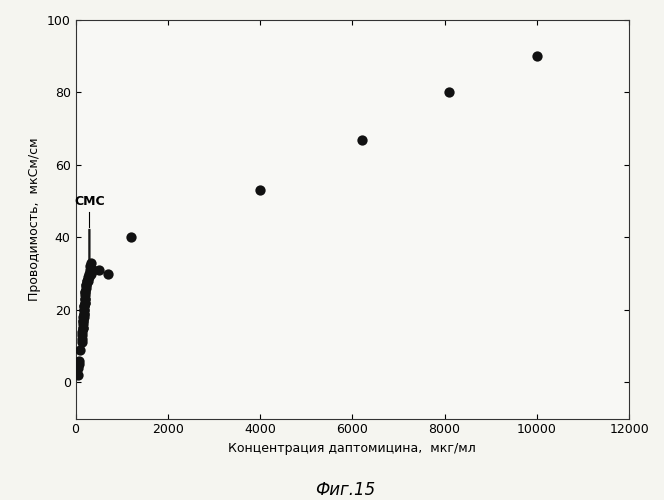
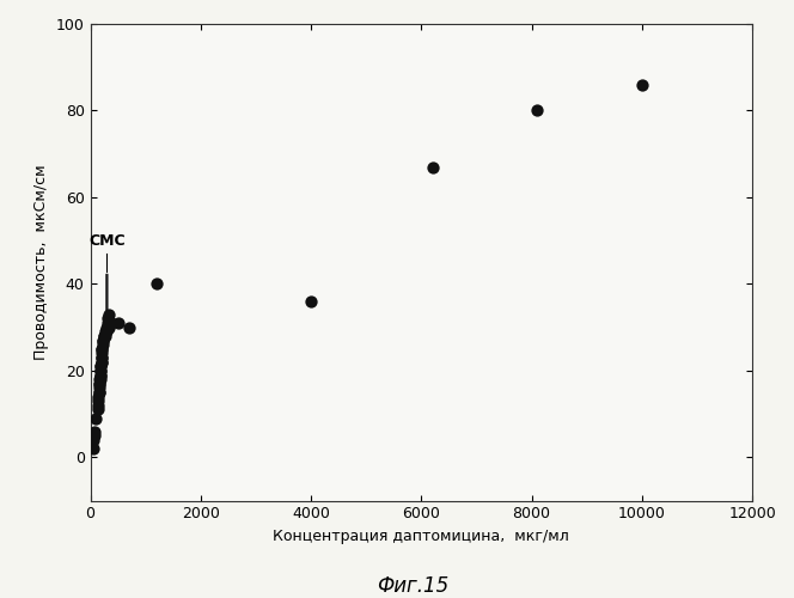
4000: 53 -> 36
10000: 90 -> 86
